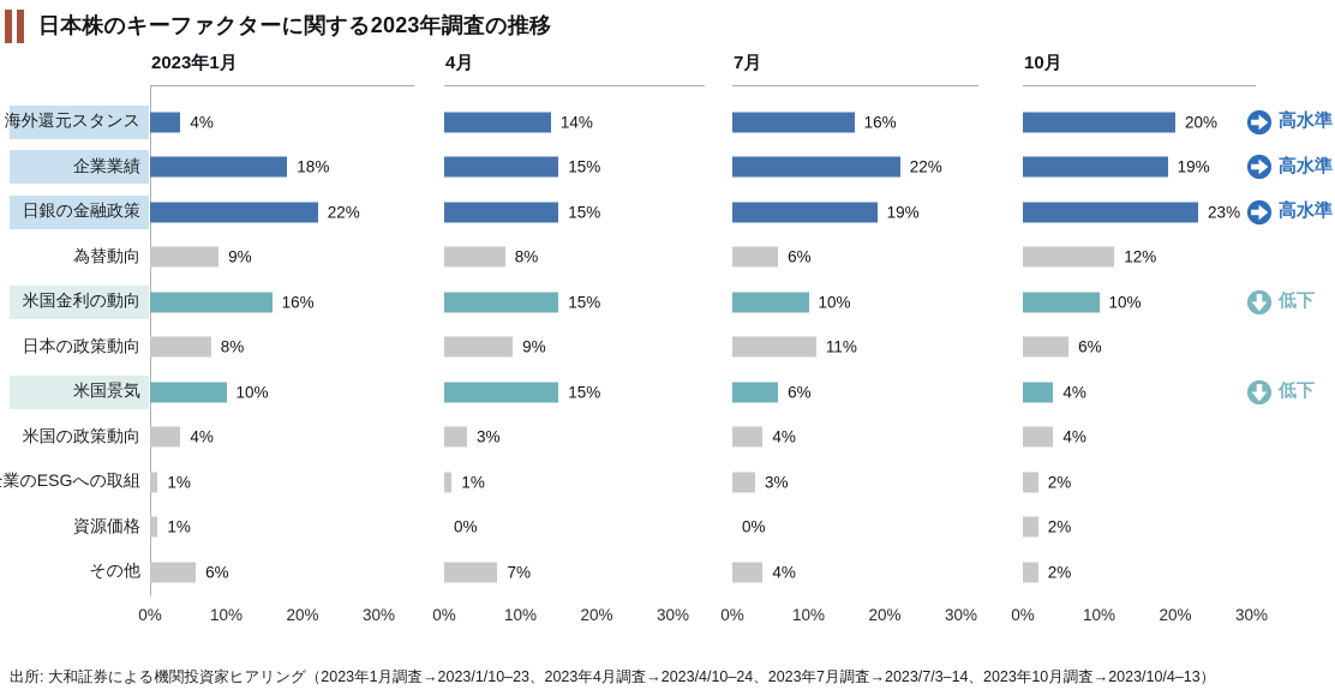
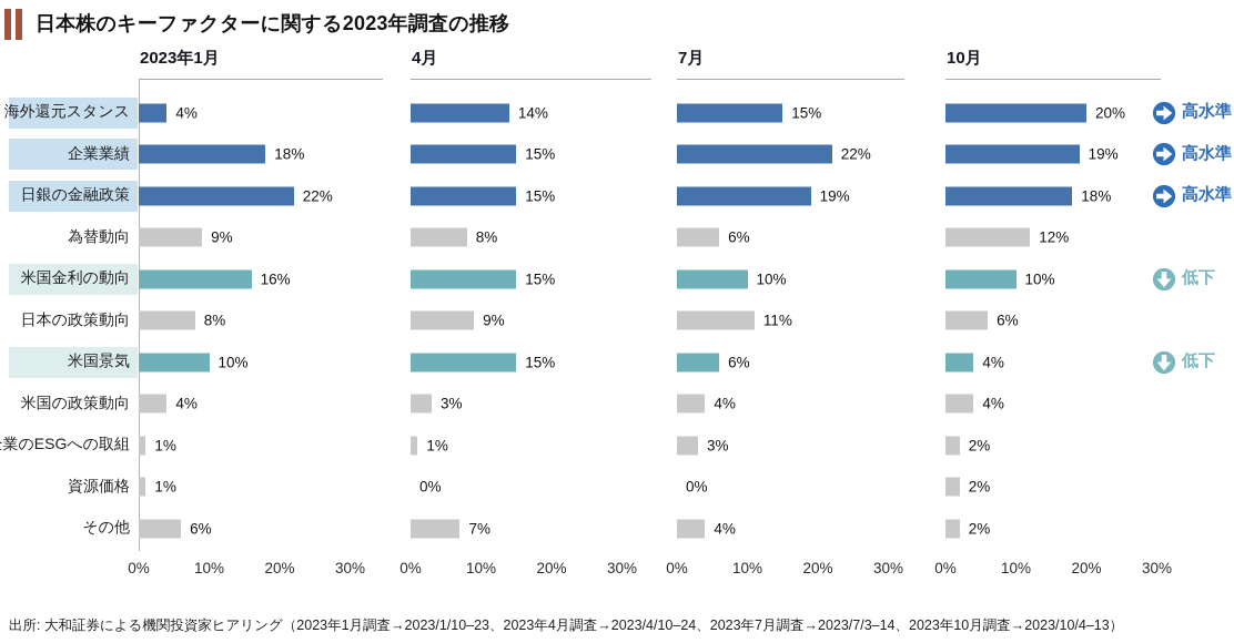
7月/海外還元スタンス: 16% -> 15%
10月/日銀の金融政策: 23% -> 18%
